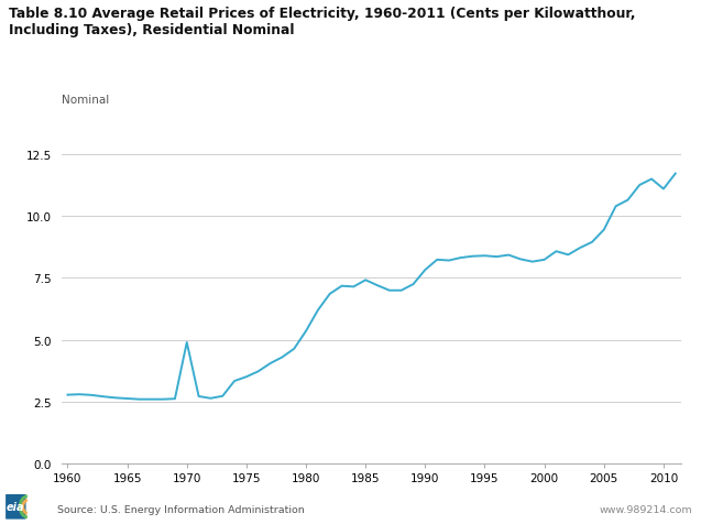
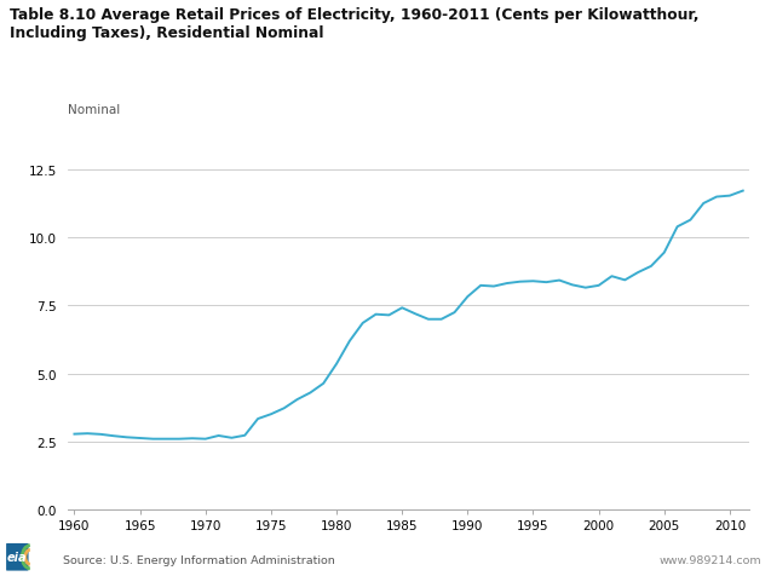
1970: 4.90 -> 2.60
2010: 11.10 -> 11.54
